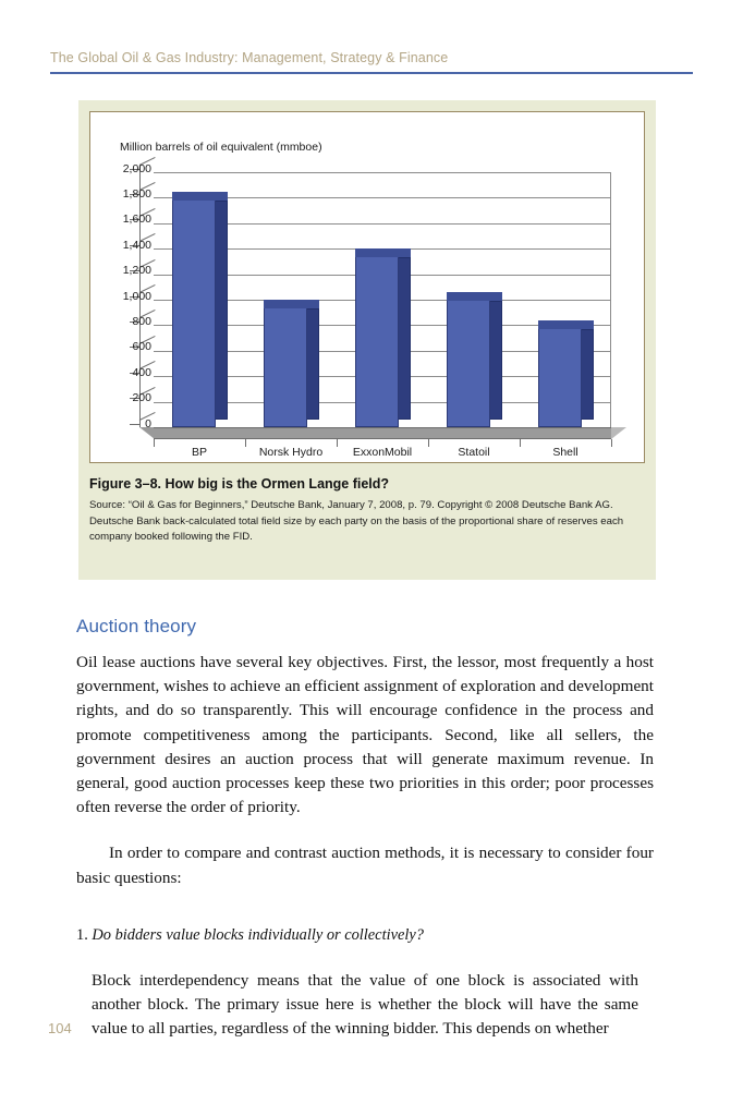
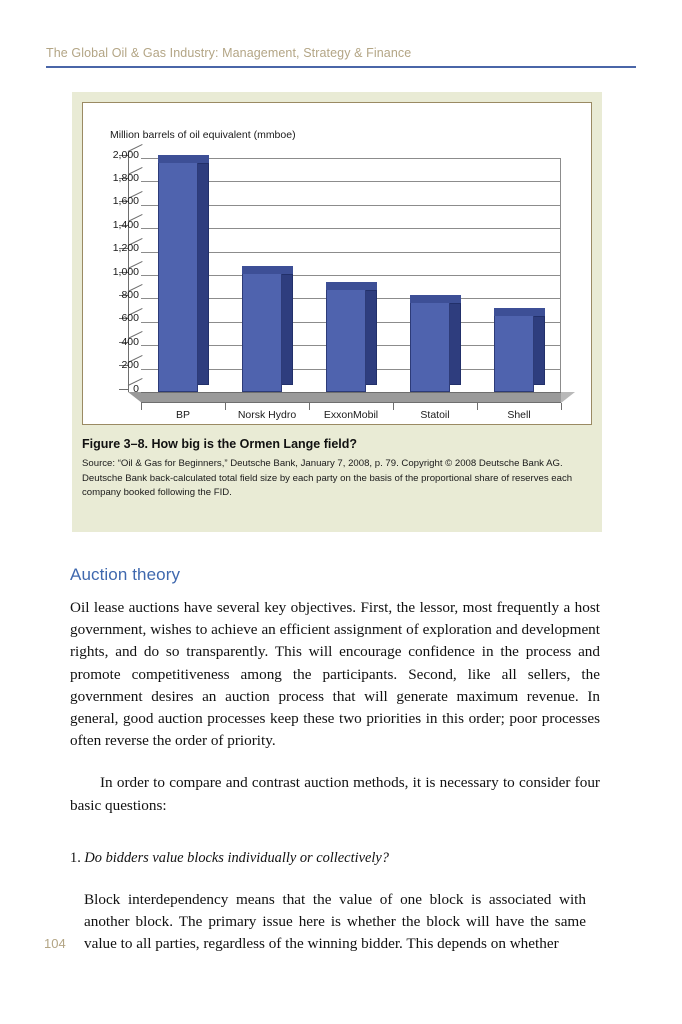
BP: 1790 -> 1970
Norsk Hydro: 940 -> 1020
ExxonMobil: 1340 -> 880
Statoil: 1000 -> 770
Shell: 780 -> 660
